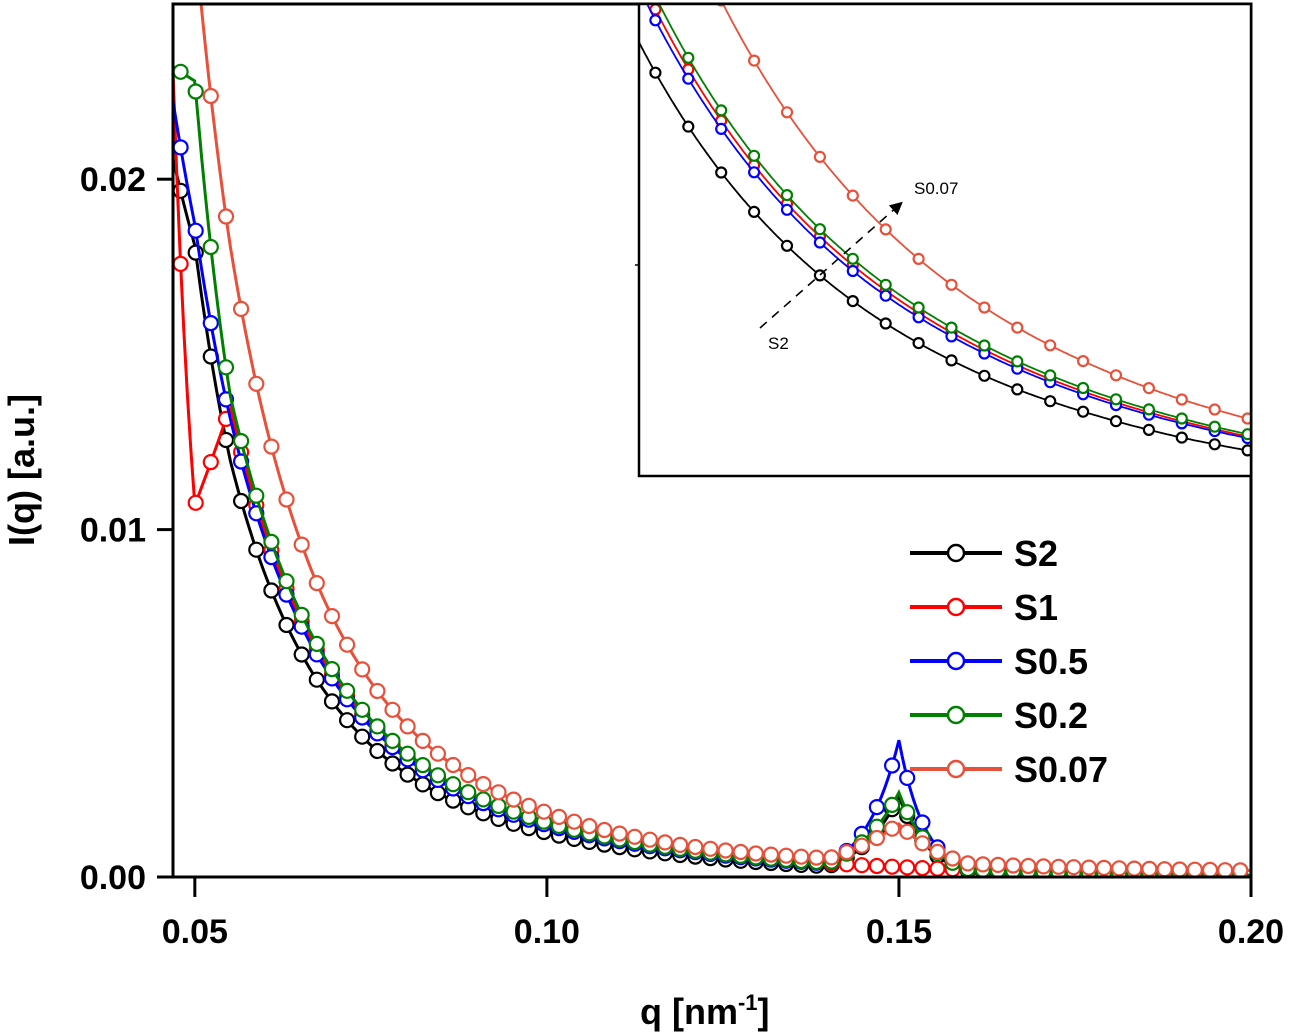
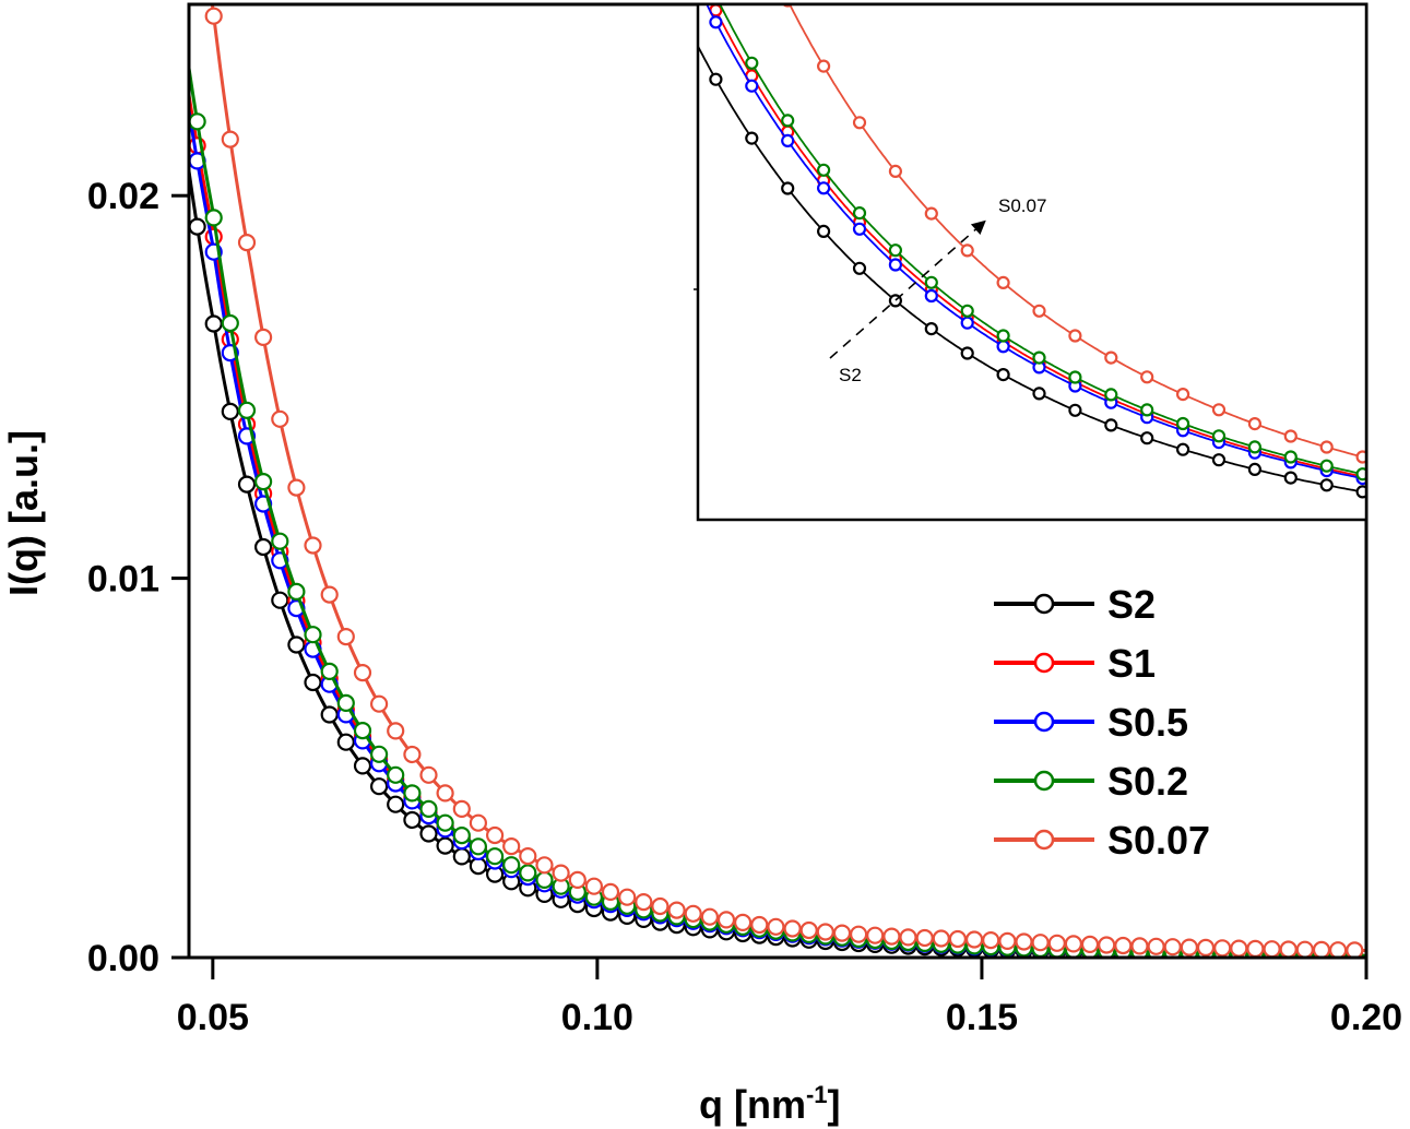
S2/0.05: 0.0181 -> 0.0168
S1/0.05: 0.0107 -> 0.0191
S0.2/0.05: 0.0228 -> 0.0196
S0.07/0.05: 0.0269 -> 0.0249
S2/0.15: 0.0024 -> 0.0003
S0.5/0.15: 0.0040 -> 0.0004
S0.2/0.15: 0.0025 -> 0.0004
S0.07/0.15: 0.0016 -> 0.0006
